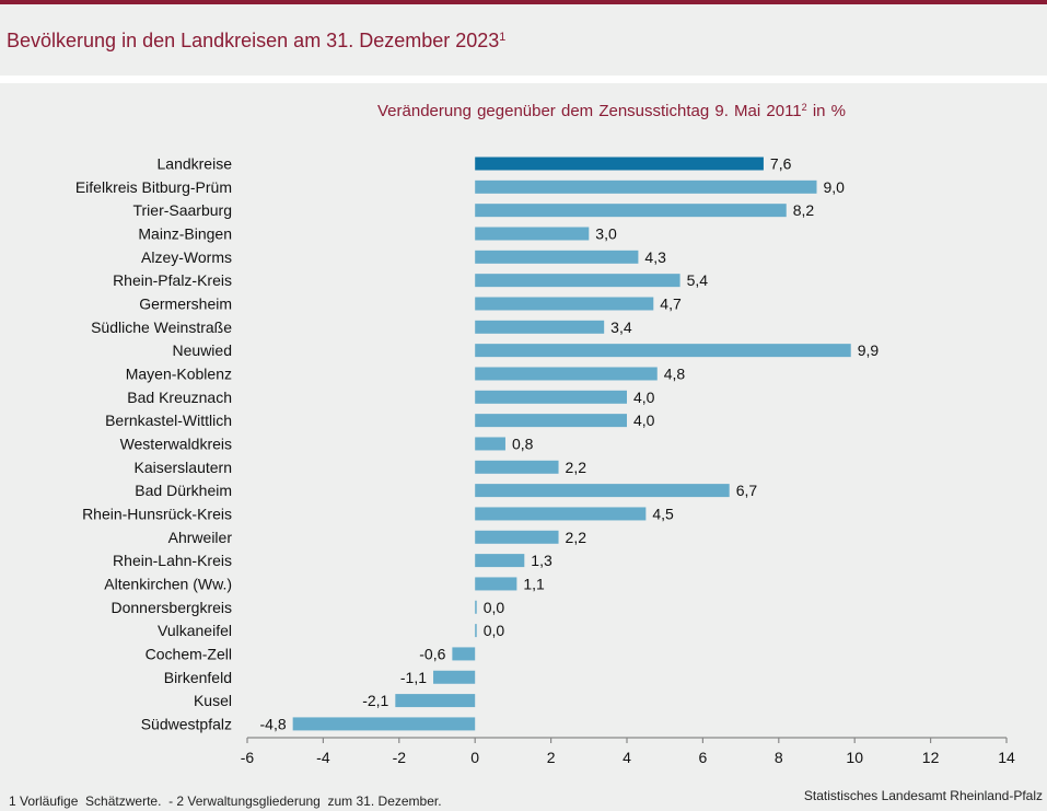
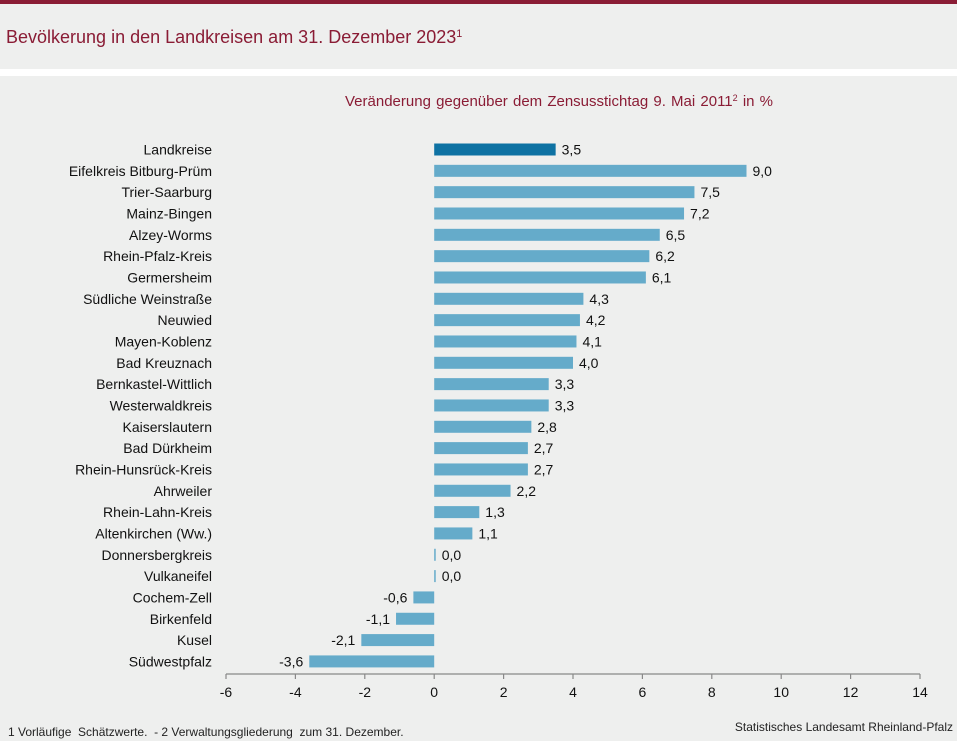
Landkreise: 7,6 -> 3,5
Trier-Saarburg: 8,2 -> 7,5
Mainz-Bingen: 3,0 -> 7,2
Alzey-Worms: 4,3 -> 6,5
Rhein-Pfalz-Kreis: 5,4 -> 6,2
Germersheim: 4,7 -> 6,1
Südliche Weinstraße: 3,4 -> 4,3
Neuwied: 9,9 -> 4,2
Mayen-Koblenz: 4,8 -> 4,1
Bernkastel-Wittlich: 4,0 -> 3,3
Westerwaldkreis: 0,8 -> 3,3
Kaiserslautern: 2,2 -> 2,8
Bad Dürkheim: 6,7 -> 2,7
Rhein-Hunsrück-Kreis: 4,5 -> 2,7
Südwestpfalz: -4,8 -> -3,6
